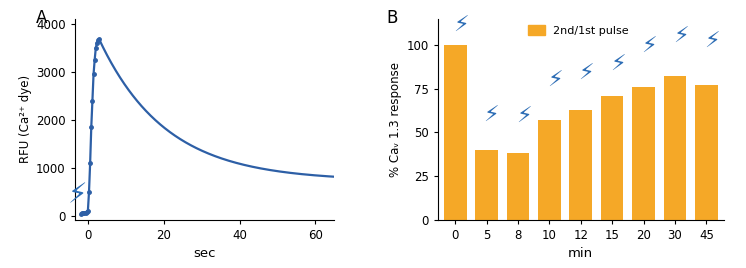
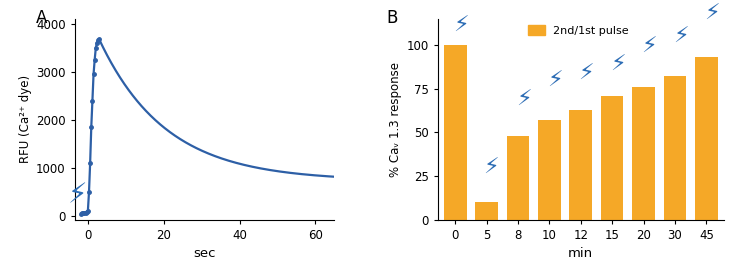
5: 40 -> 10
8: 38 -> 48
45: 77 -> 93
